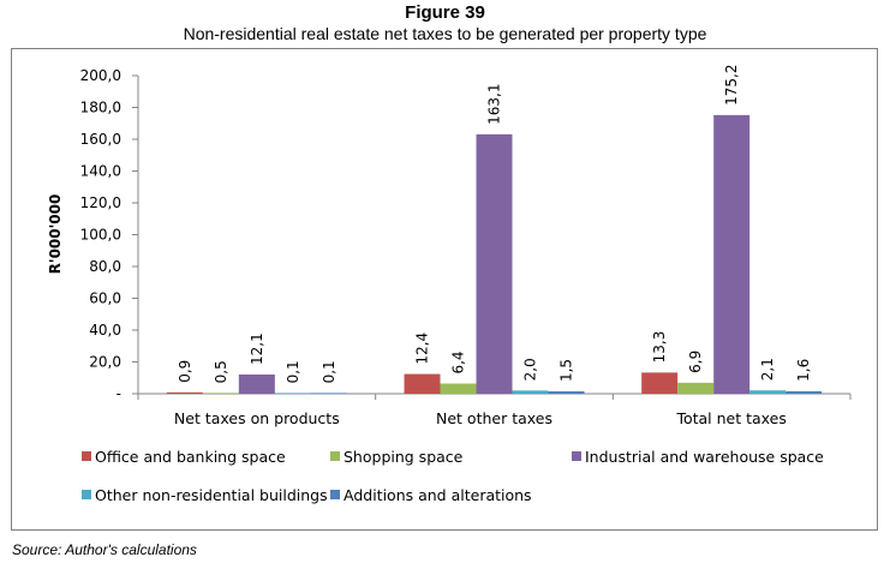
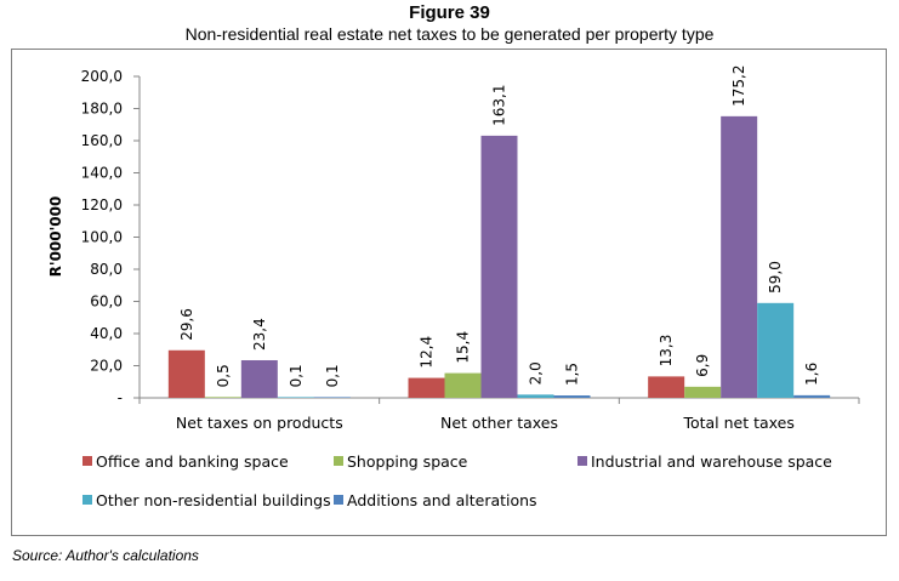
Office and banking space/Net taxes on products: 0,9 -> 29,6
Industrial and warehouse space/Net taxes on products: 12,1 -> 23,4
Shopping space/Net other taxes: 6,4 -> 15,4
Other non-residential buildings/Total net taxes: 2,1 -> 59,0
